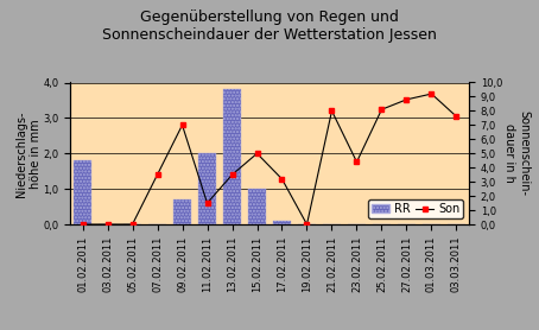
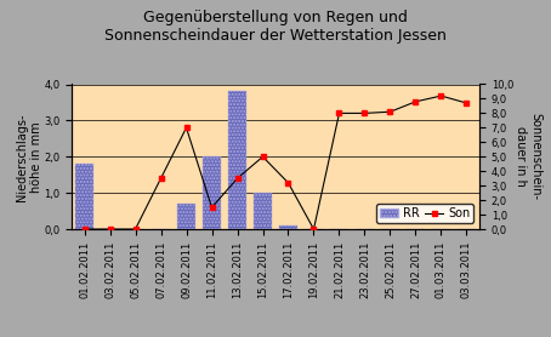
Son/23.02.2011: 4,4 -> 8,0
Son/03.03.2011: 7,6 -> 8,7
